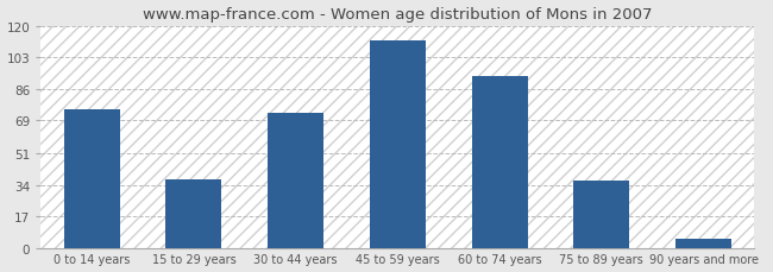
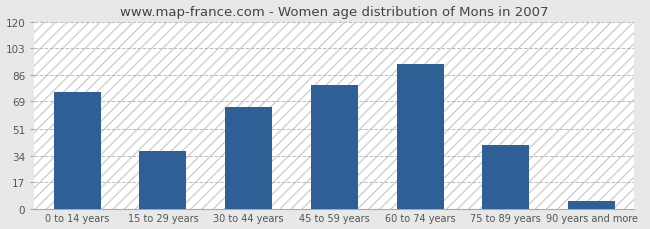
30 to 44 years: 73 -> 65
45 to 59 years: 112 -> 79
75 to 89 years: 36 -> 41
